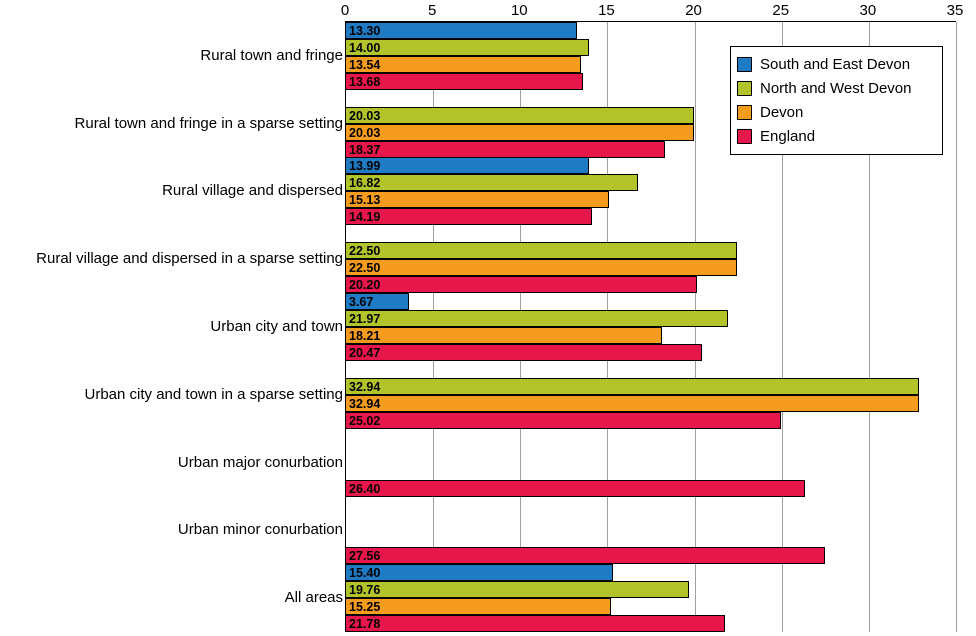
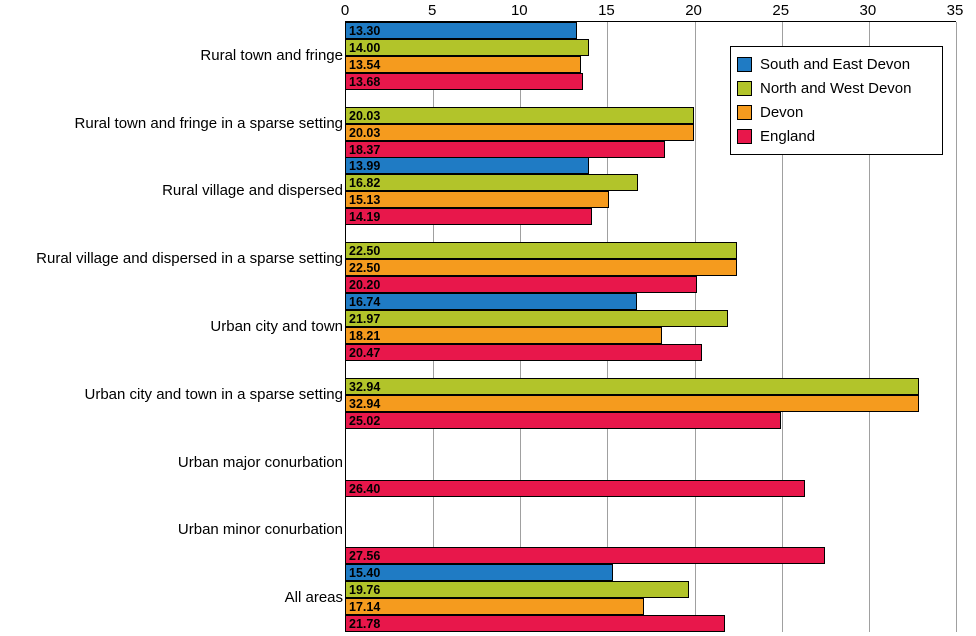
South and East Devon/Urban city and town: 3.67 -> 16.74
Devon/All areas: 15.25 -> 17.14
